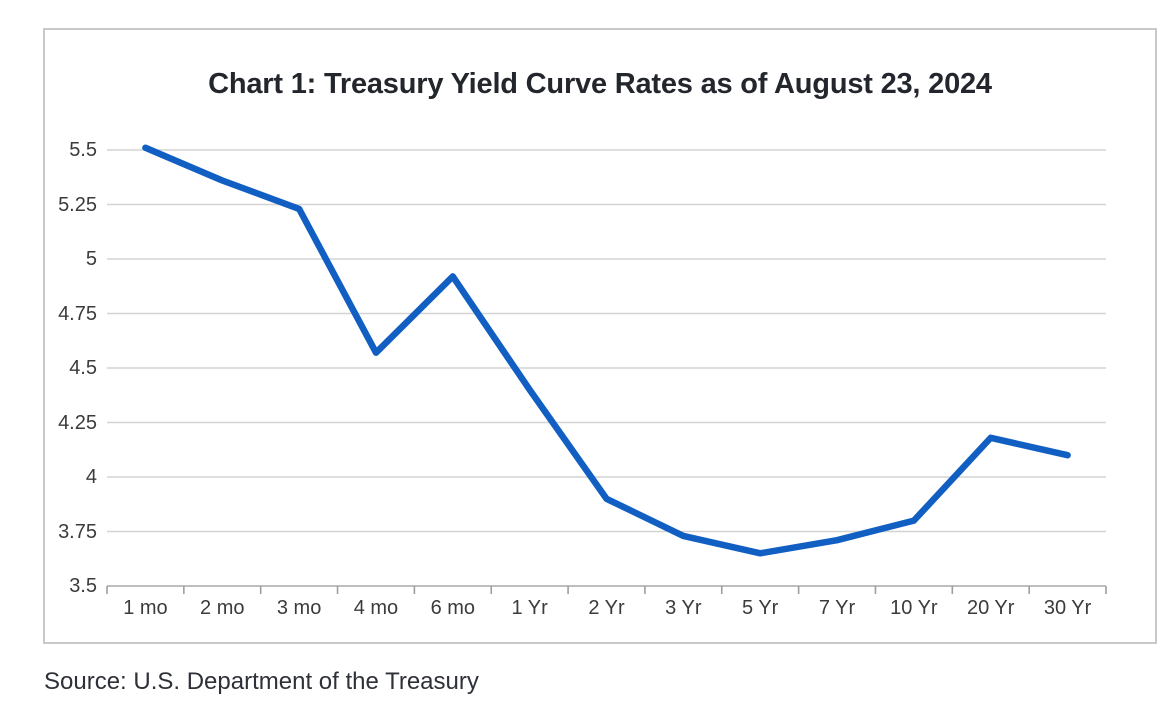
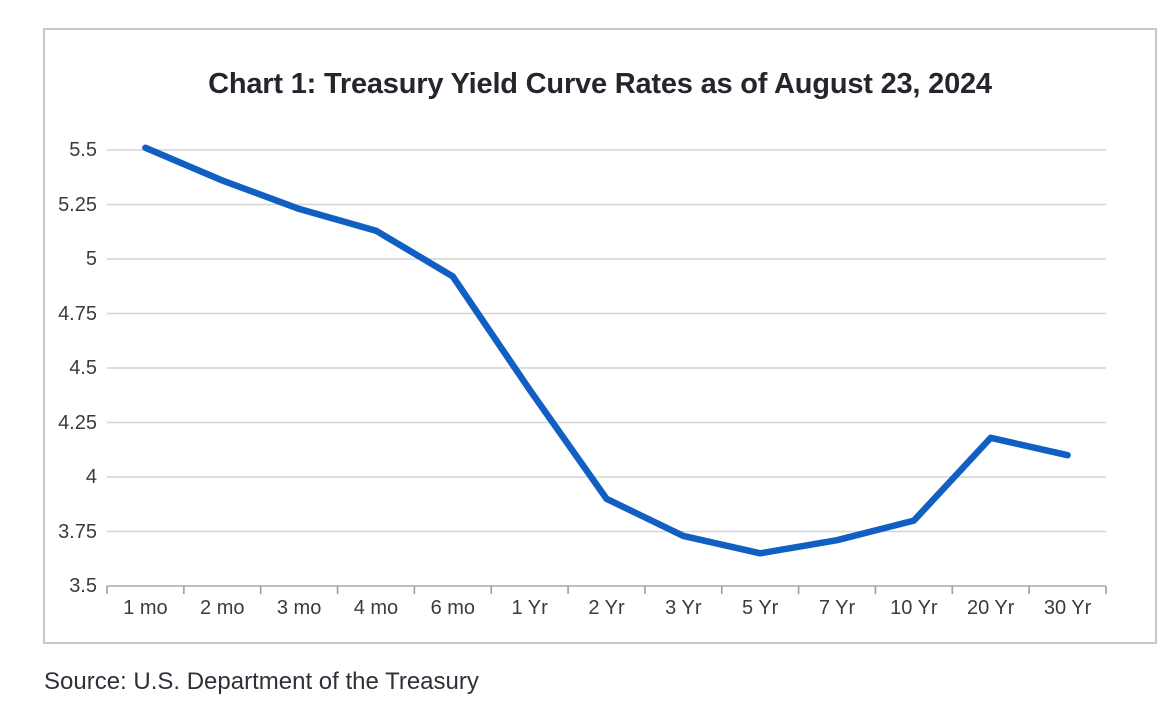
4 mo: 4.57 -> 5.13
